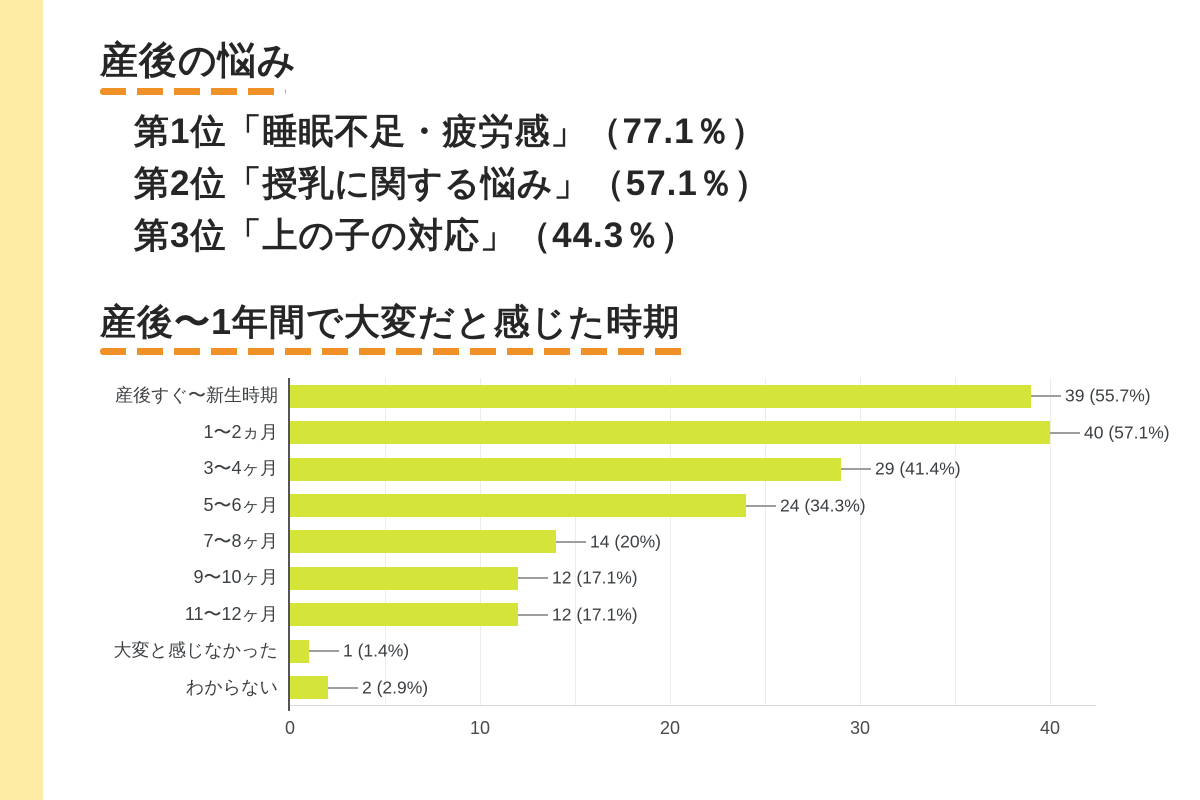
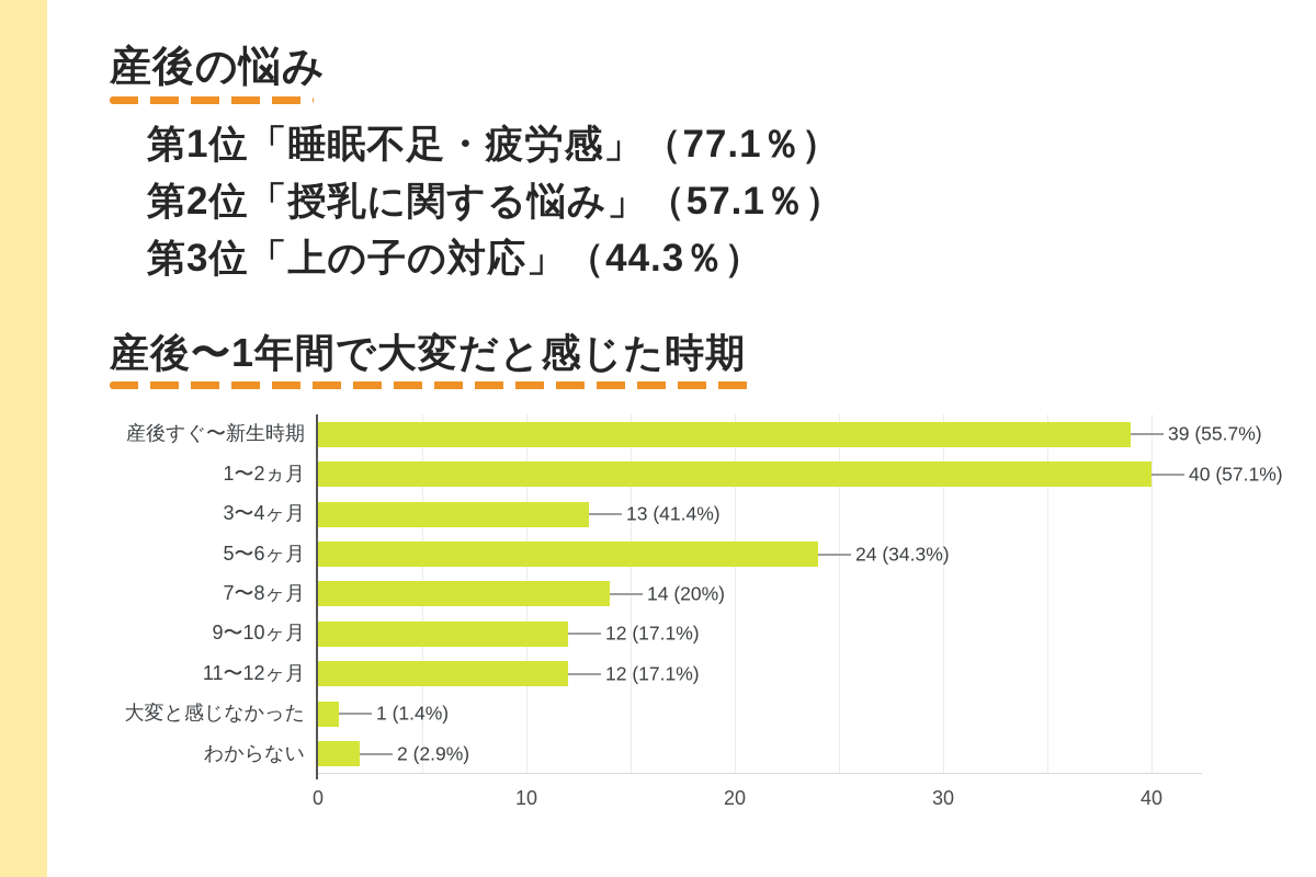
3〜4ヶ月: 29 -> 13
